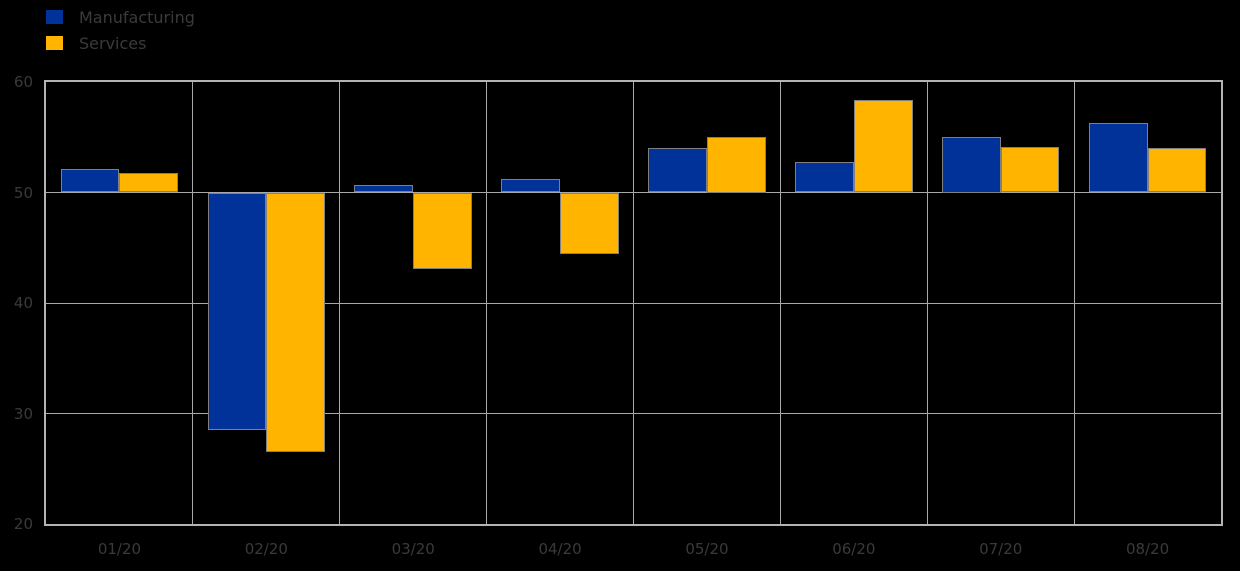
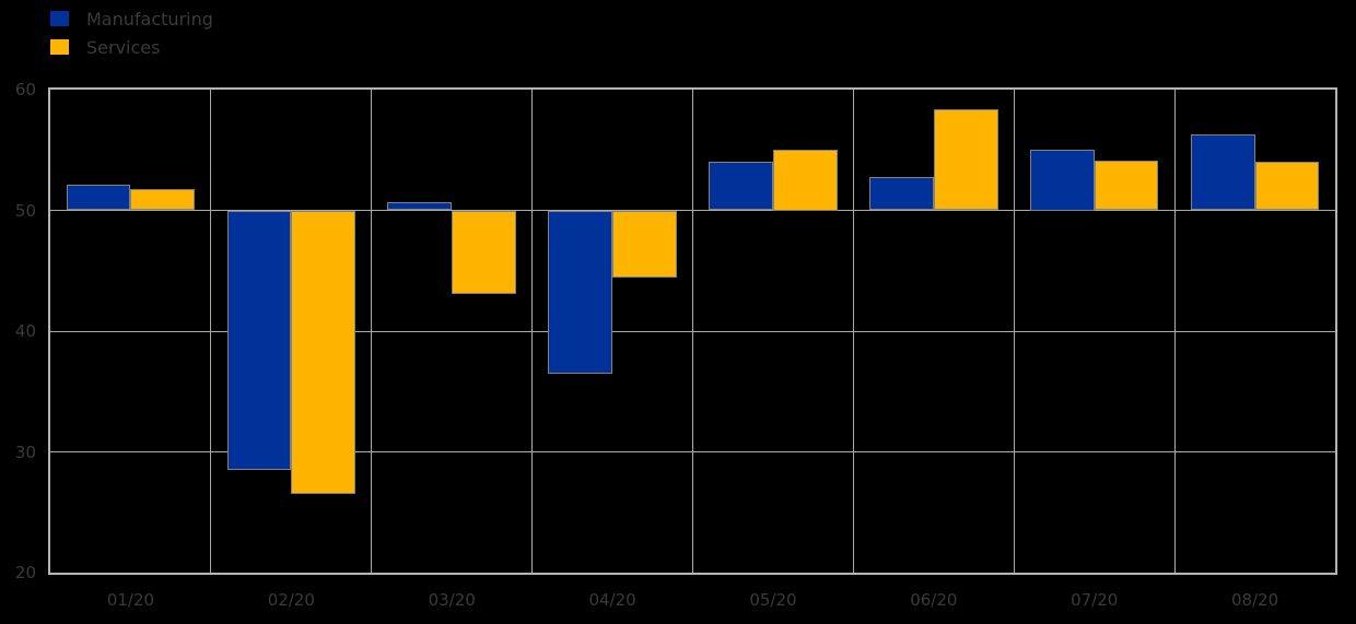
Manufacturing/04/20: 51.2 -> 36.5
